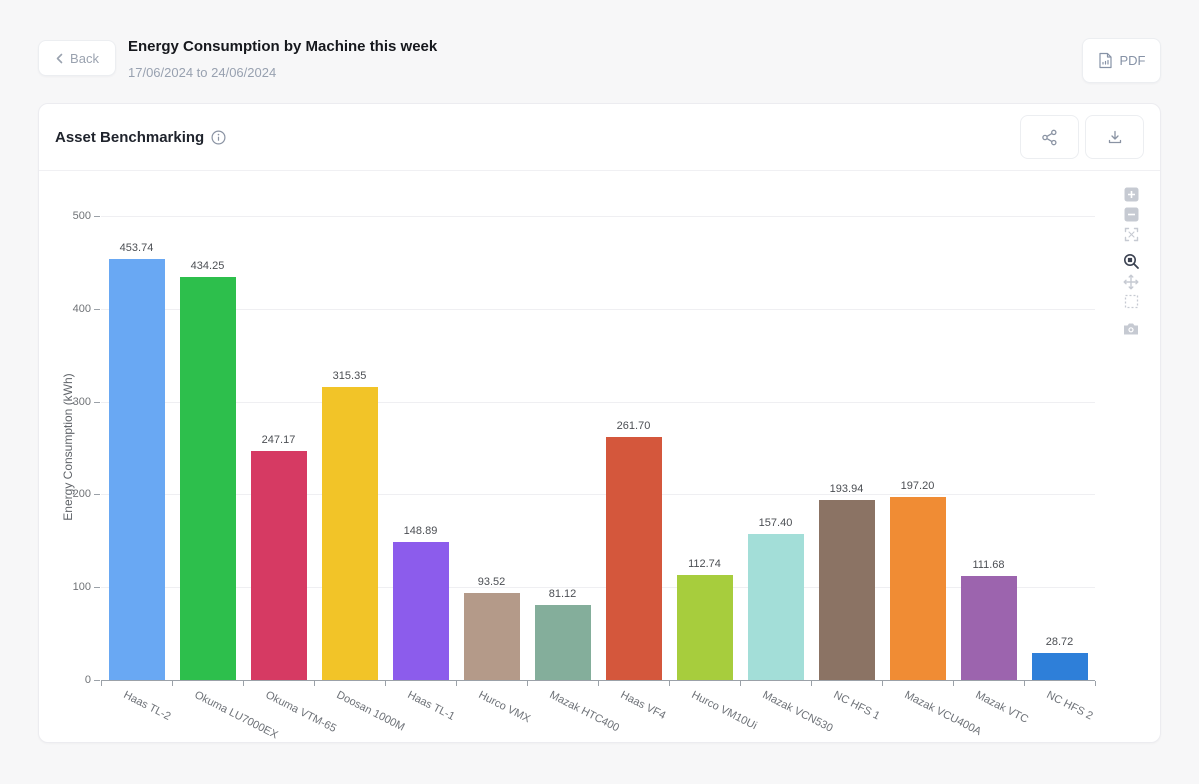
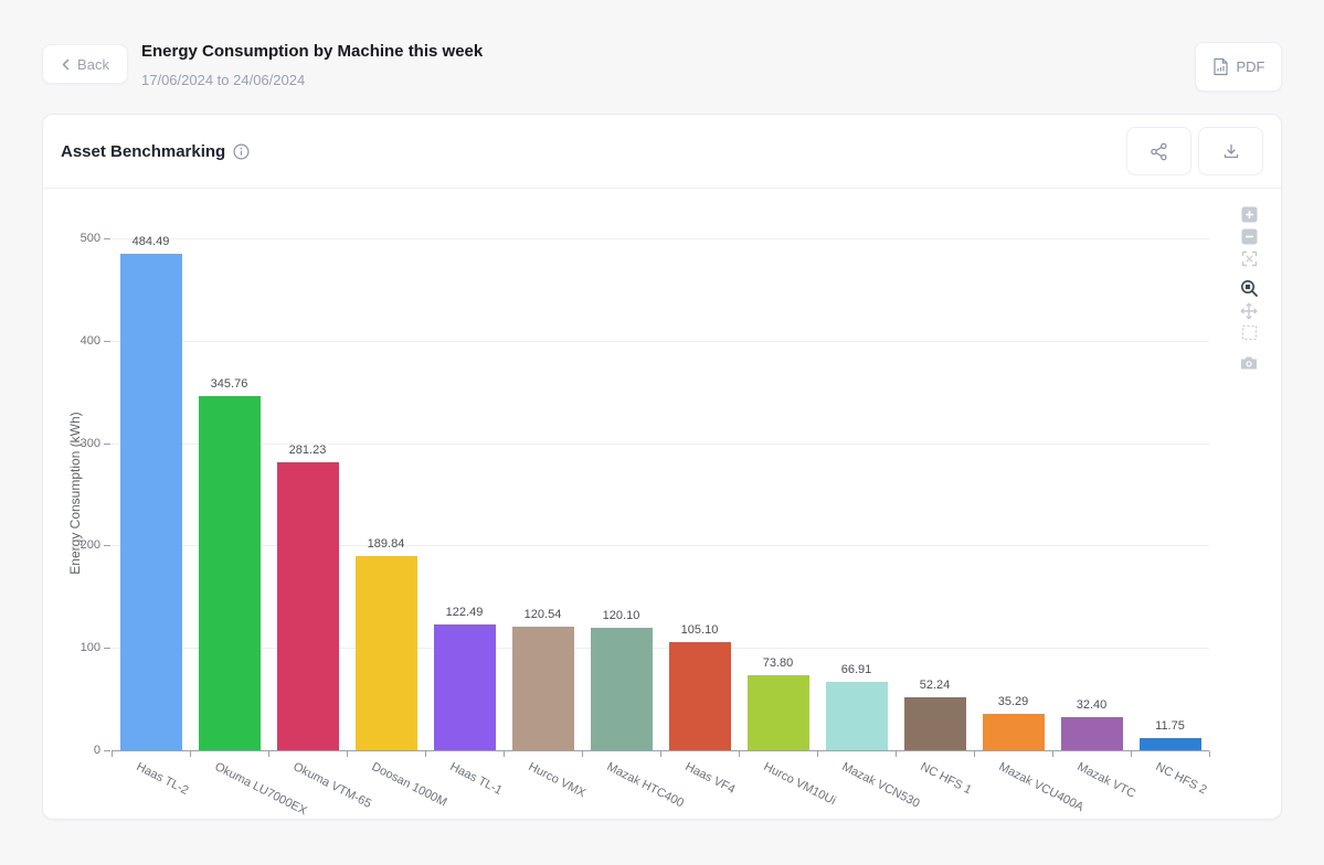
Haas TL-2: 453.74 -> 484.49
Okuma LU7000EX: 434.25 -> 345.76
Okuma VTM-65: 247.17 -> 281.23
Doosan 1000M: 315.35 -> 189.84
Haas TL-1: 148.89 -> 122.49
Hurco VMX: 93.52 -> 120.54
Mazak HTC400: 81.12 -> 120.10
Haas VF4: 261.70 -> 105.10
Hurco VM10Ui: 112.74 -> 73.80
Mazak VCN530: 157.40 -> 66.91
NC HFS 1: 193.94 -> 52.24
Mazak VCU400A: 197.20 -> 35.29
Mazak VTC: 111.68 -> 32.40
NC HFS 2: 28.72 -> 11.75
